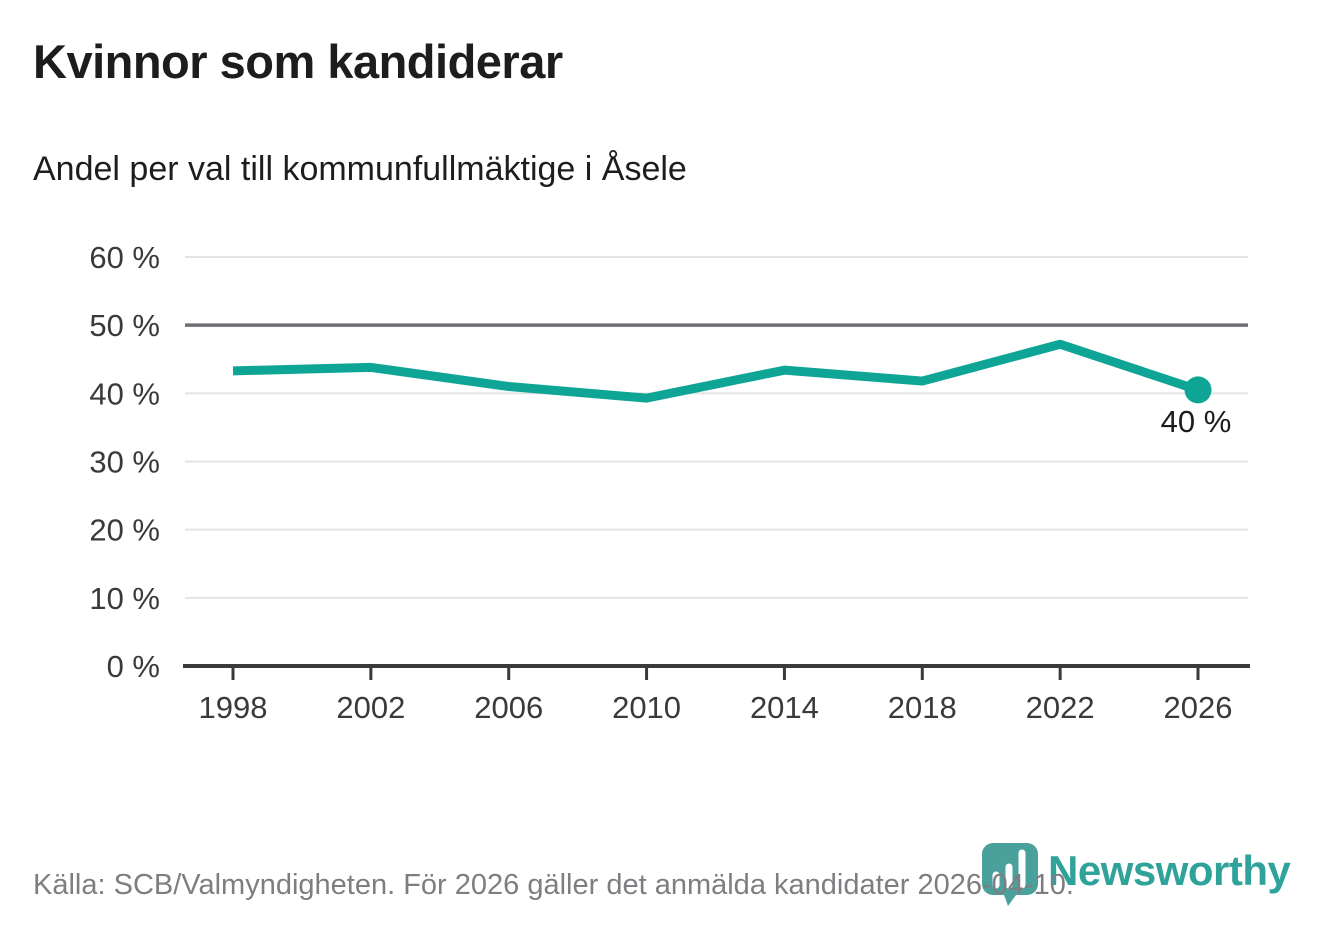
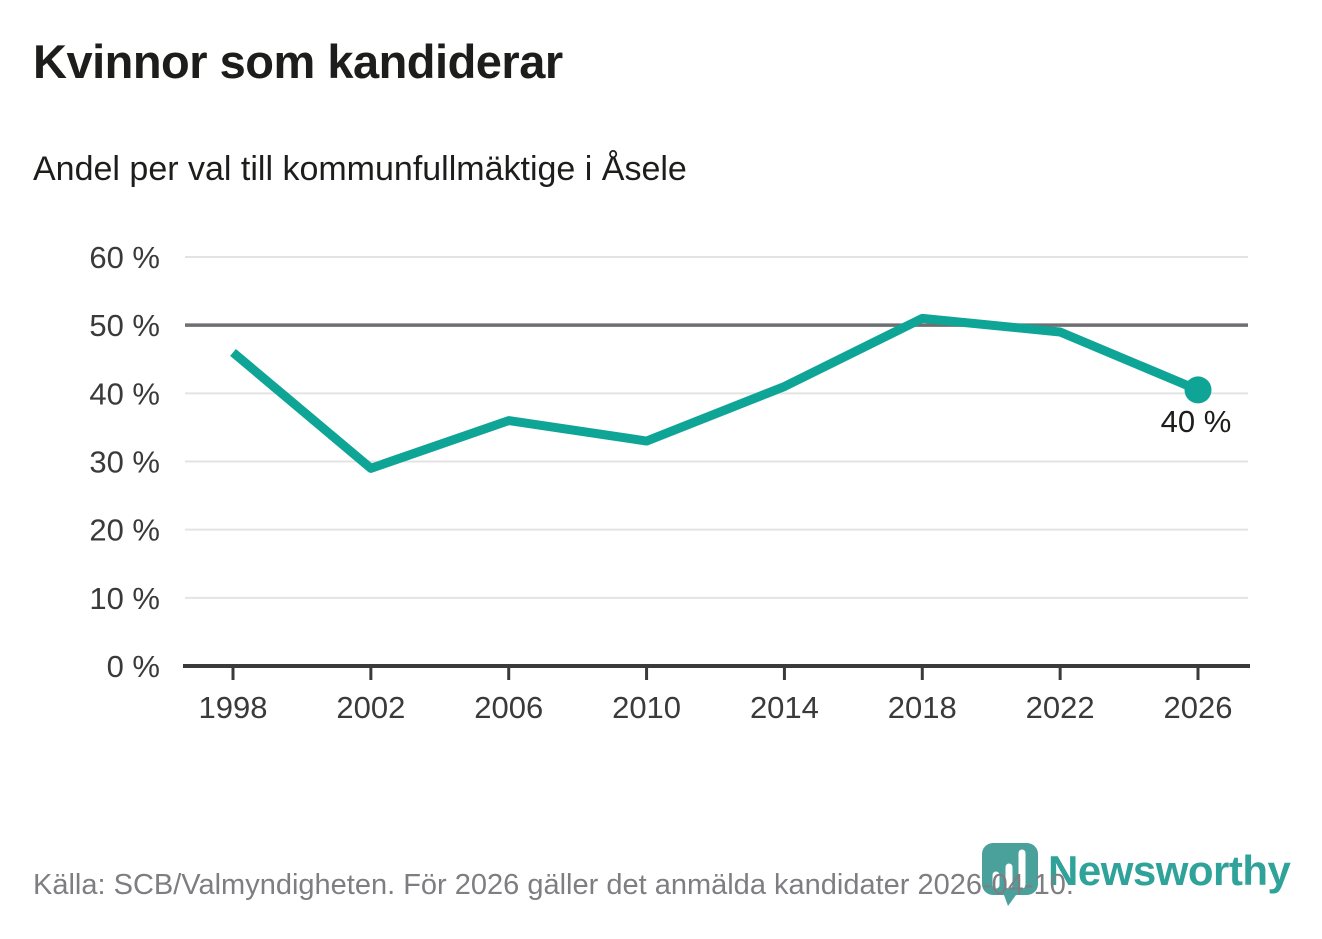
1998: 43% -> 46%
2002: 44% -> 29%
2006: 41% -> 36%
2010: 39% -> 33%
2014: 43% -> 41%
2018: 42% -> 51%
2022: 47% -> 49%
